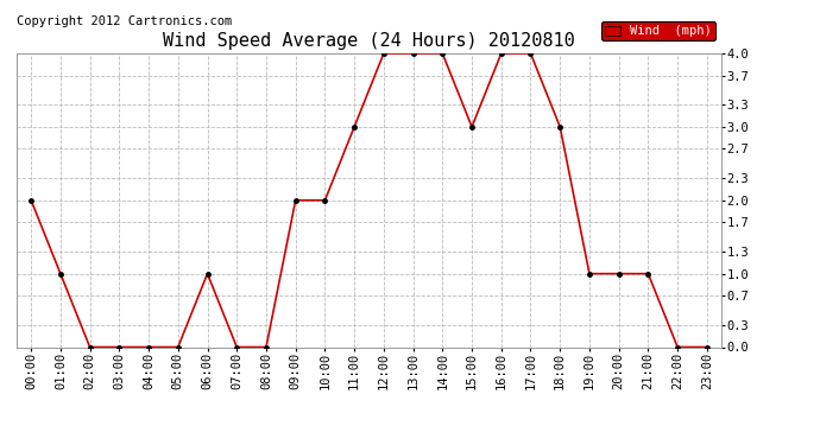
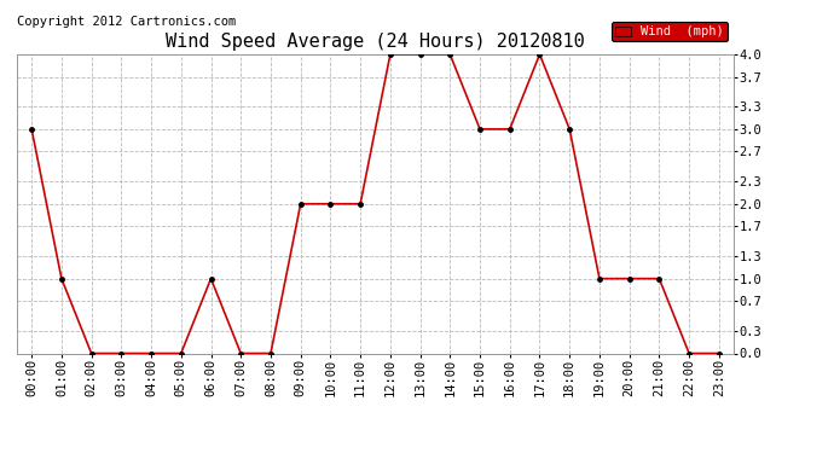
00:00: 2 -> 3
11:00: 3 -> 2
16:00: 4 -> 3
